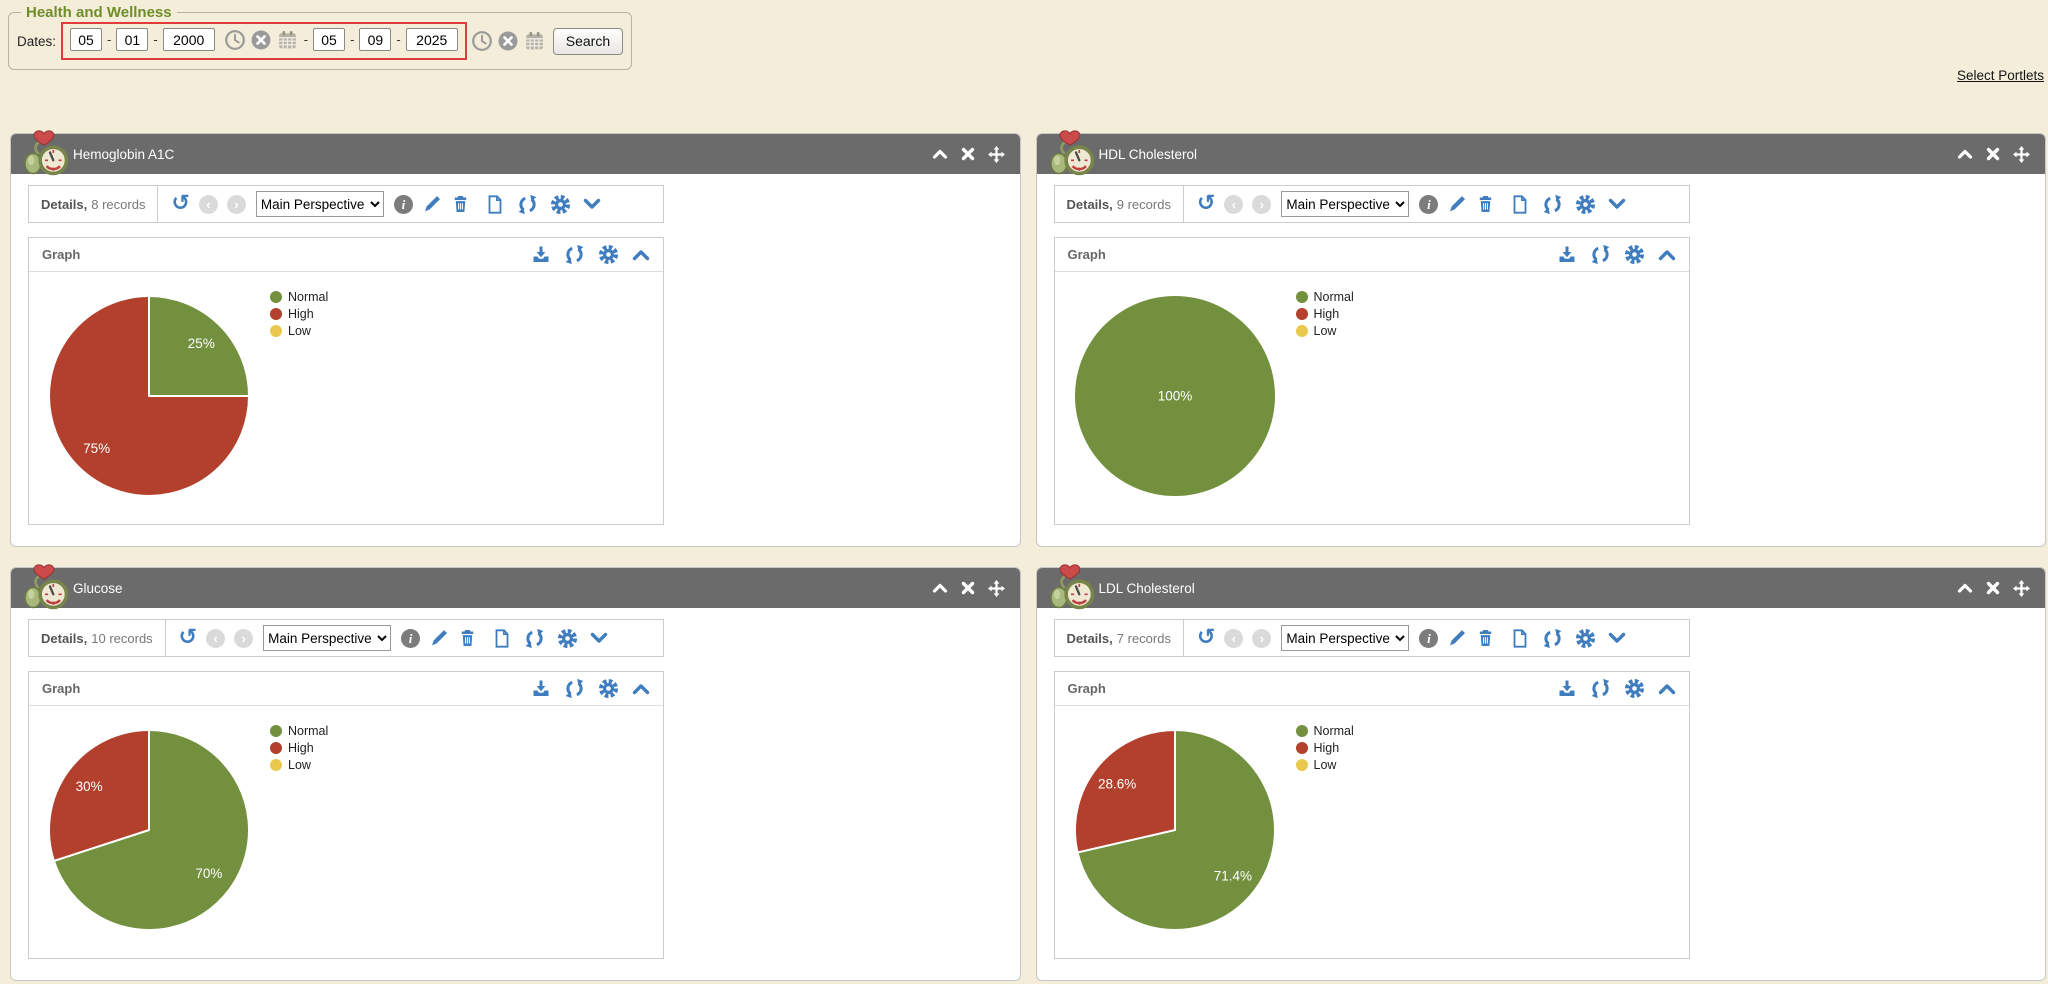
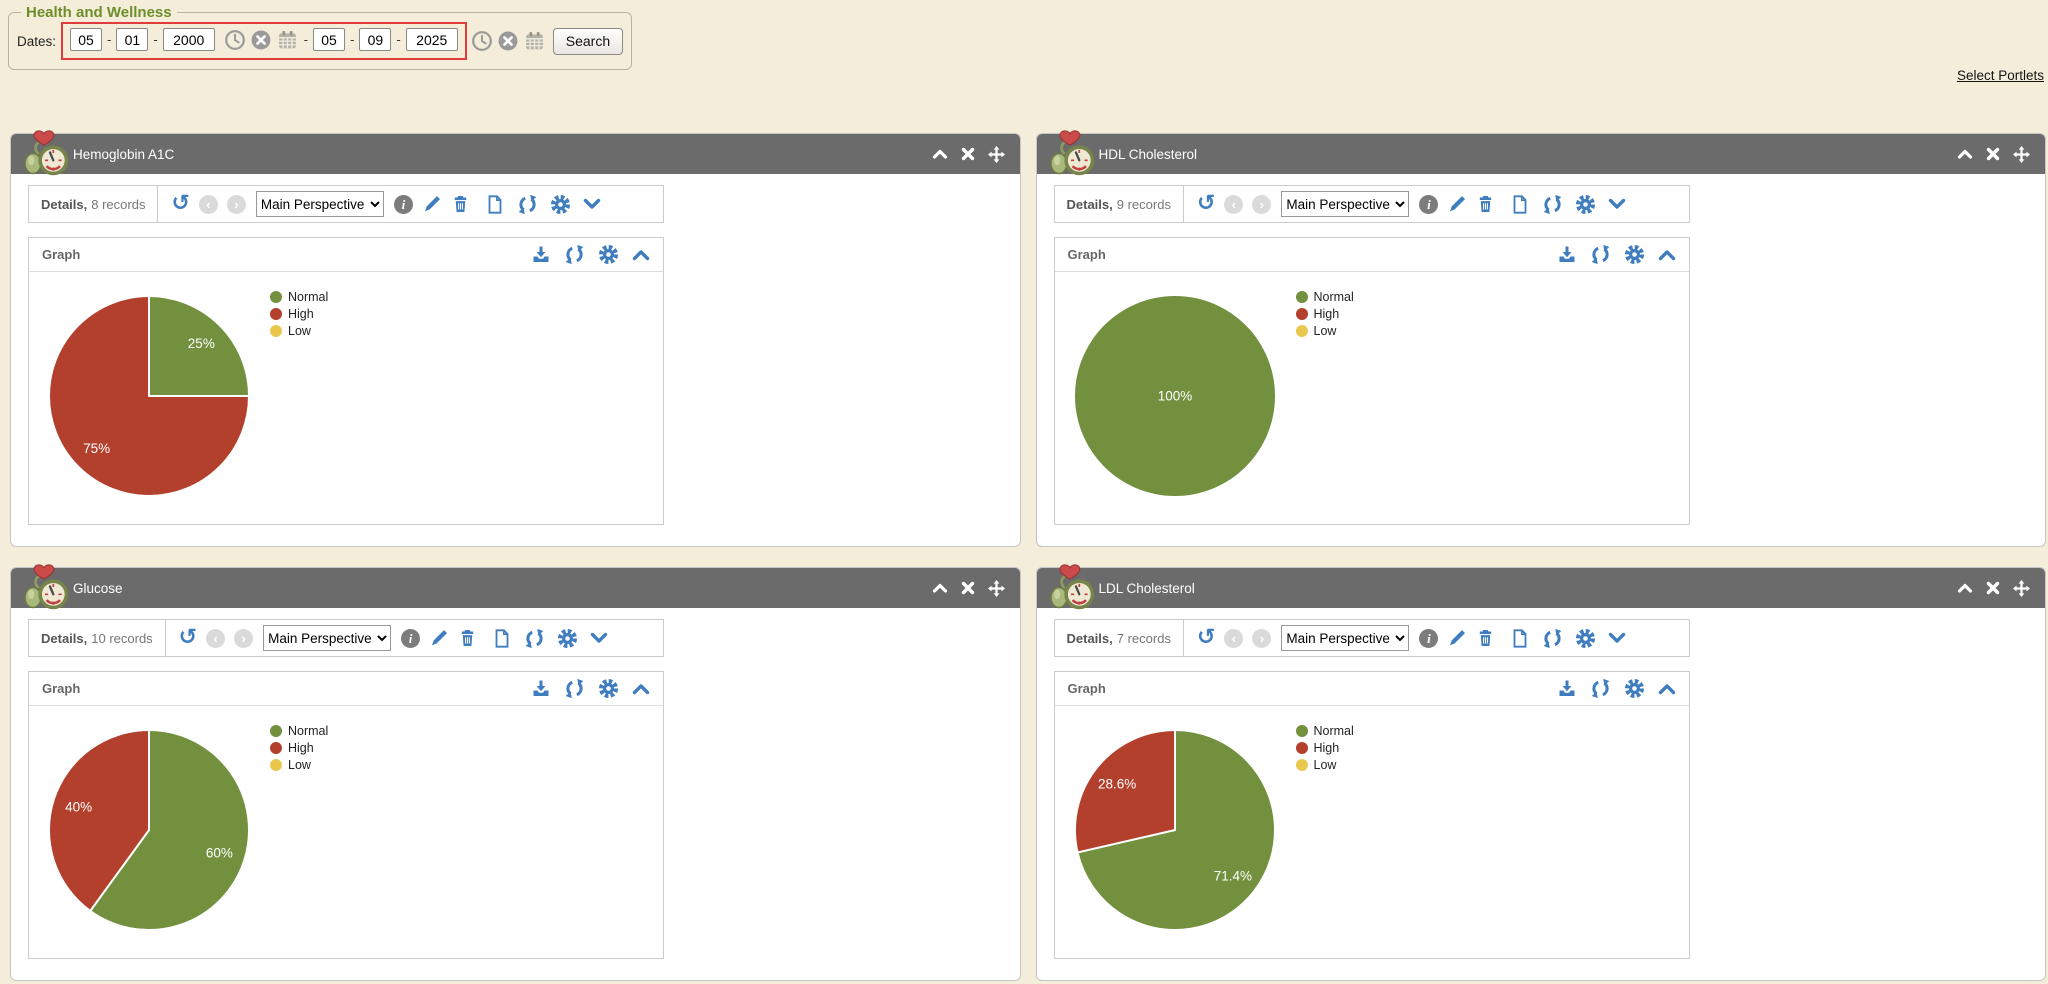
Glucose/Normal: 70% -> 60%
Glucose/High: 30% -> 40%
